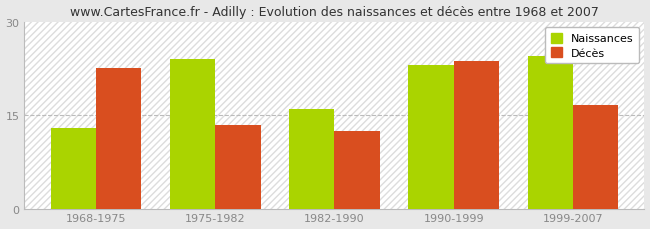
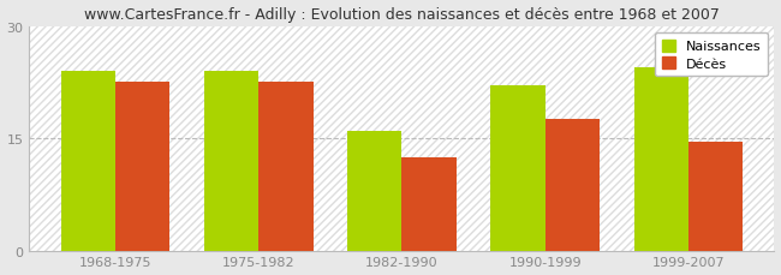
Naissances/1968-1975: 13.0 -> 24.0
Décès/1975-1982: 13.4 -> 22.5
Naissances/1990-1999: 23.0 -> 22.0
Décès/1990-1999: 23.6 -> 17.5
Décès/1999-2007: 16.6 -> 14.5
